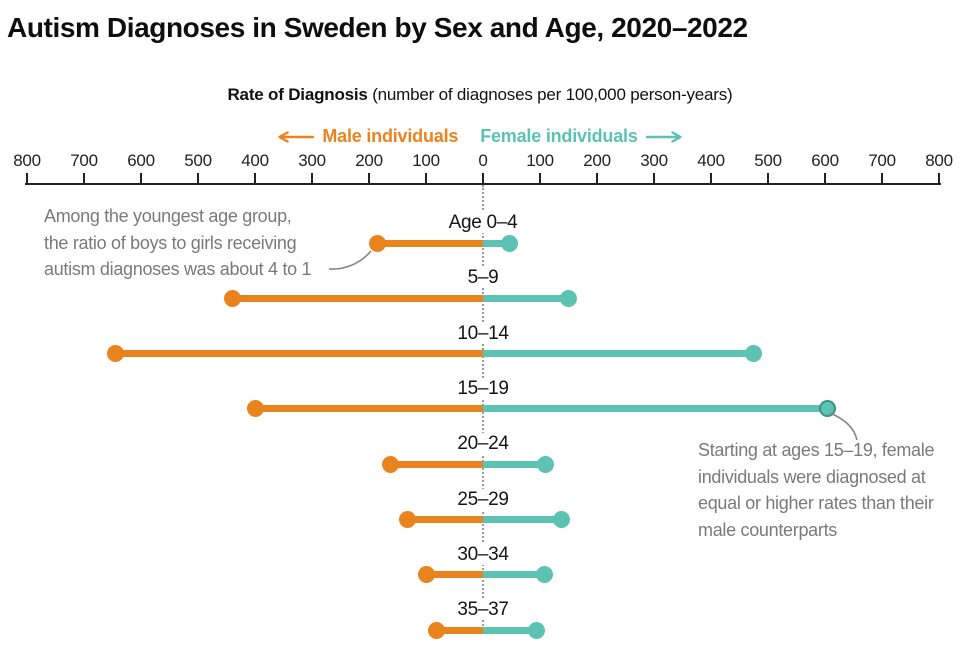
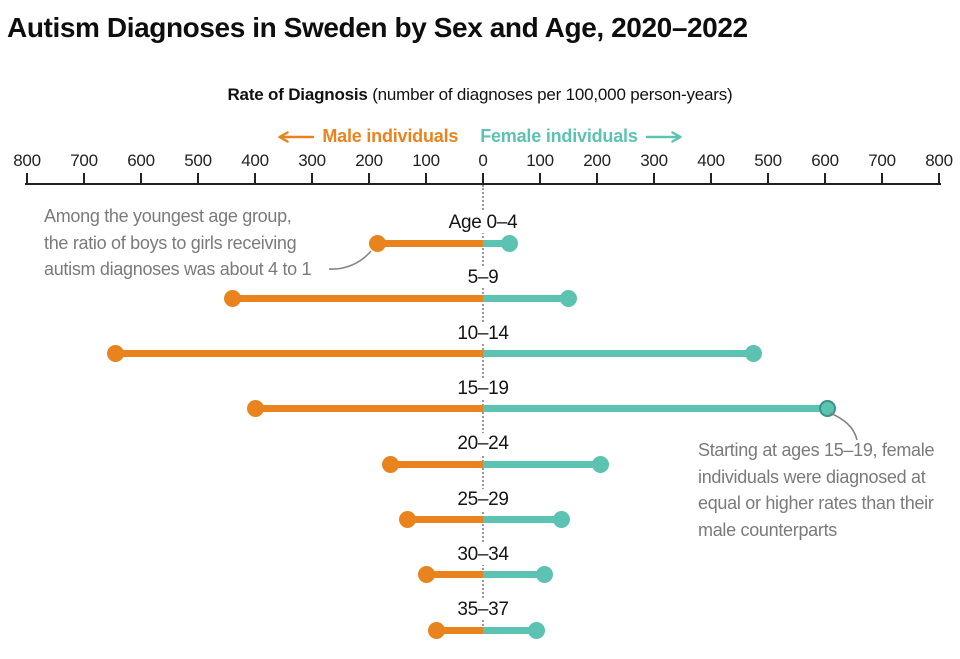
Female individuals/20–24: 110 -> 210
